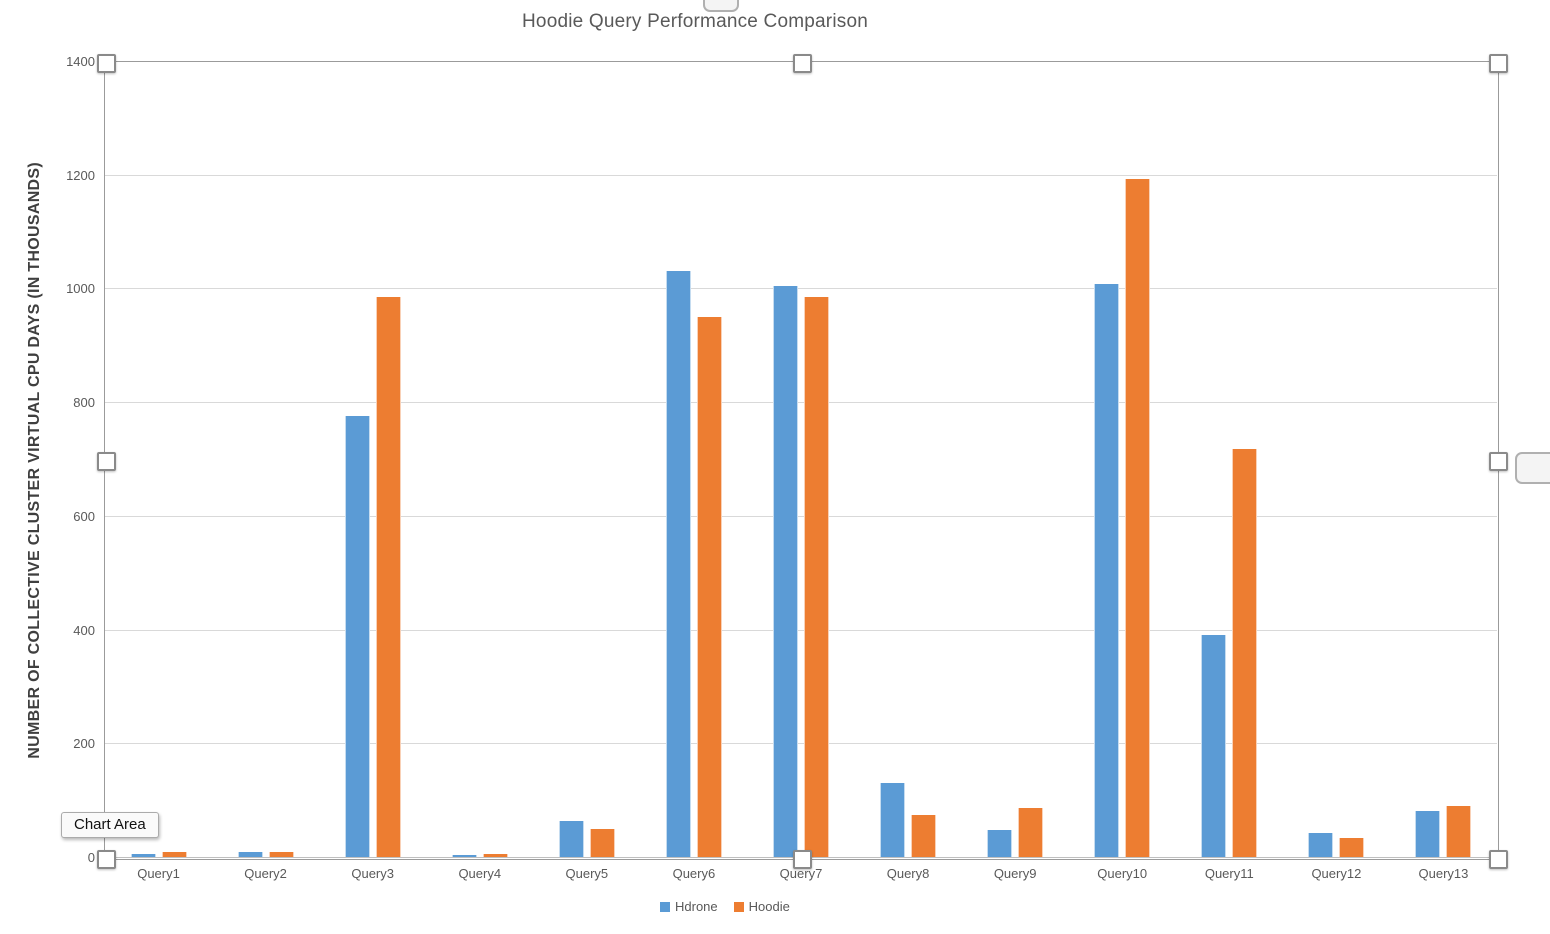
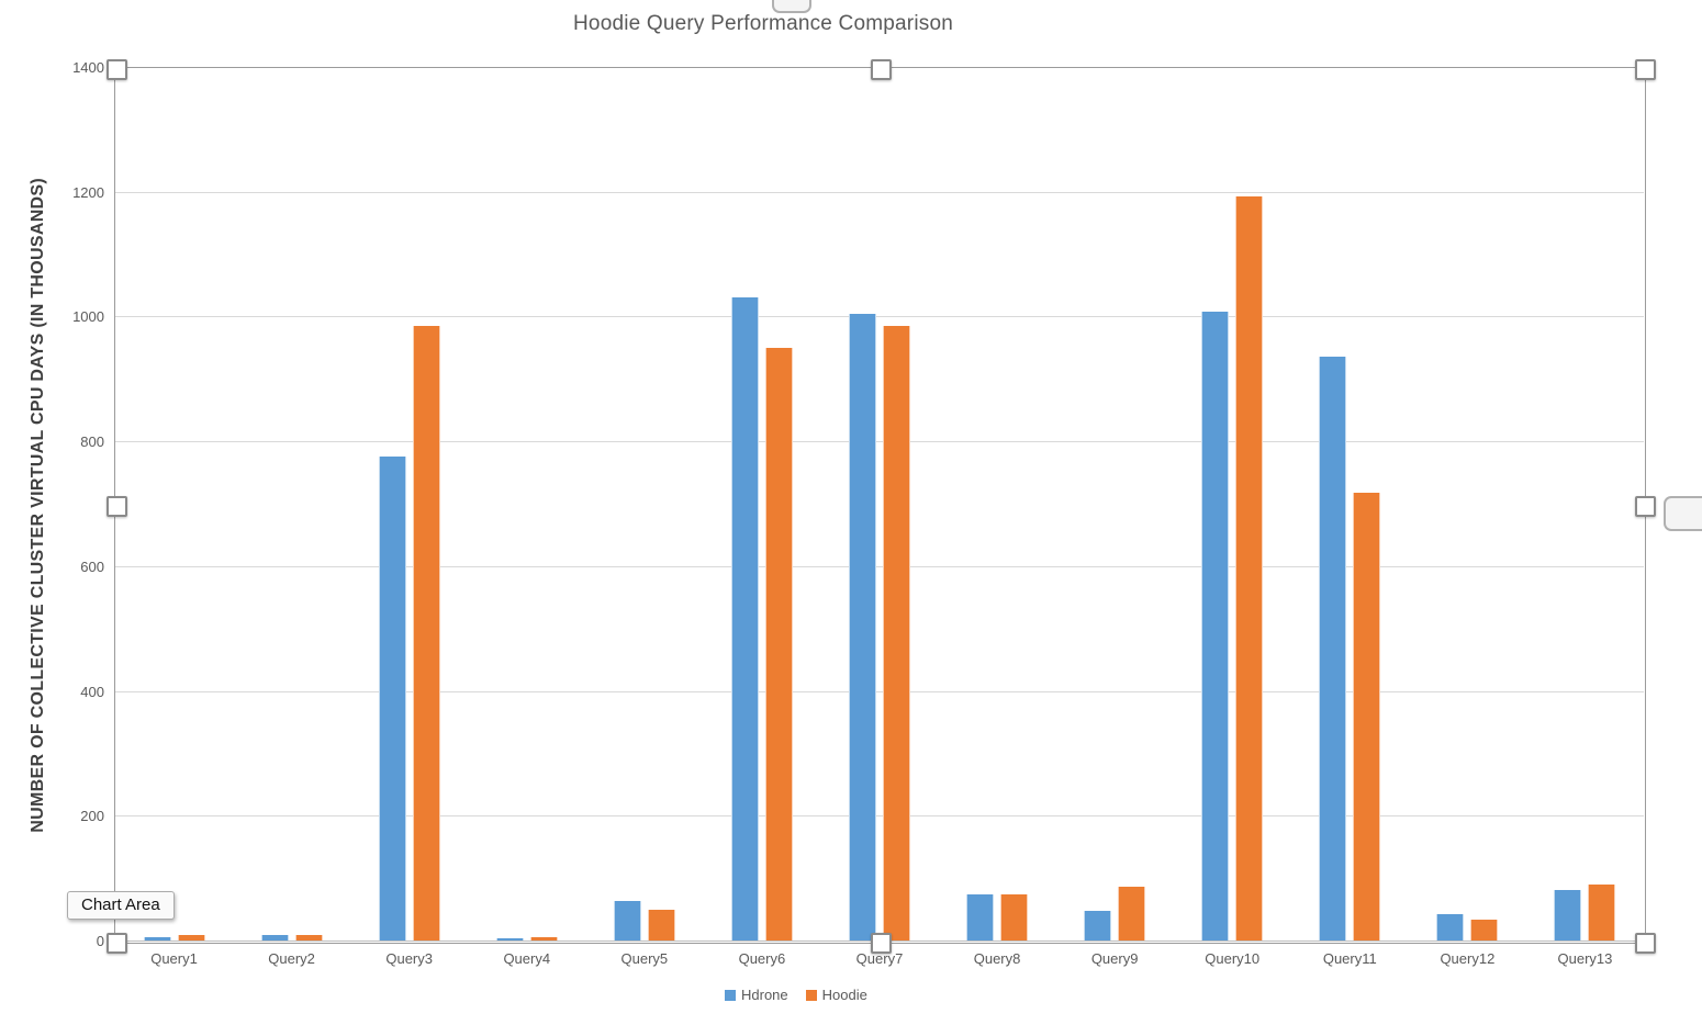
Hdrone/Query8: 130 -> 70
Hdrone/Query11: 390 -> 940
